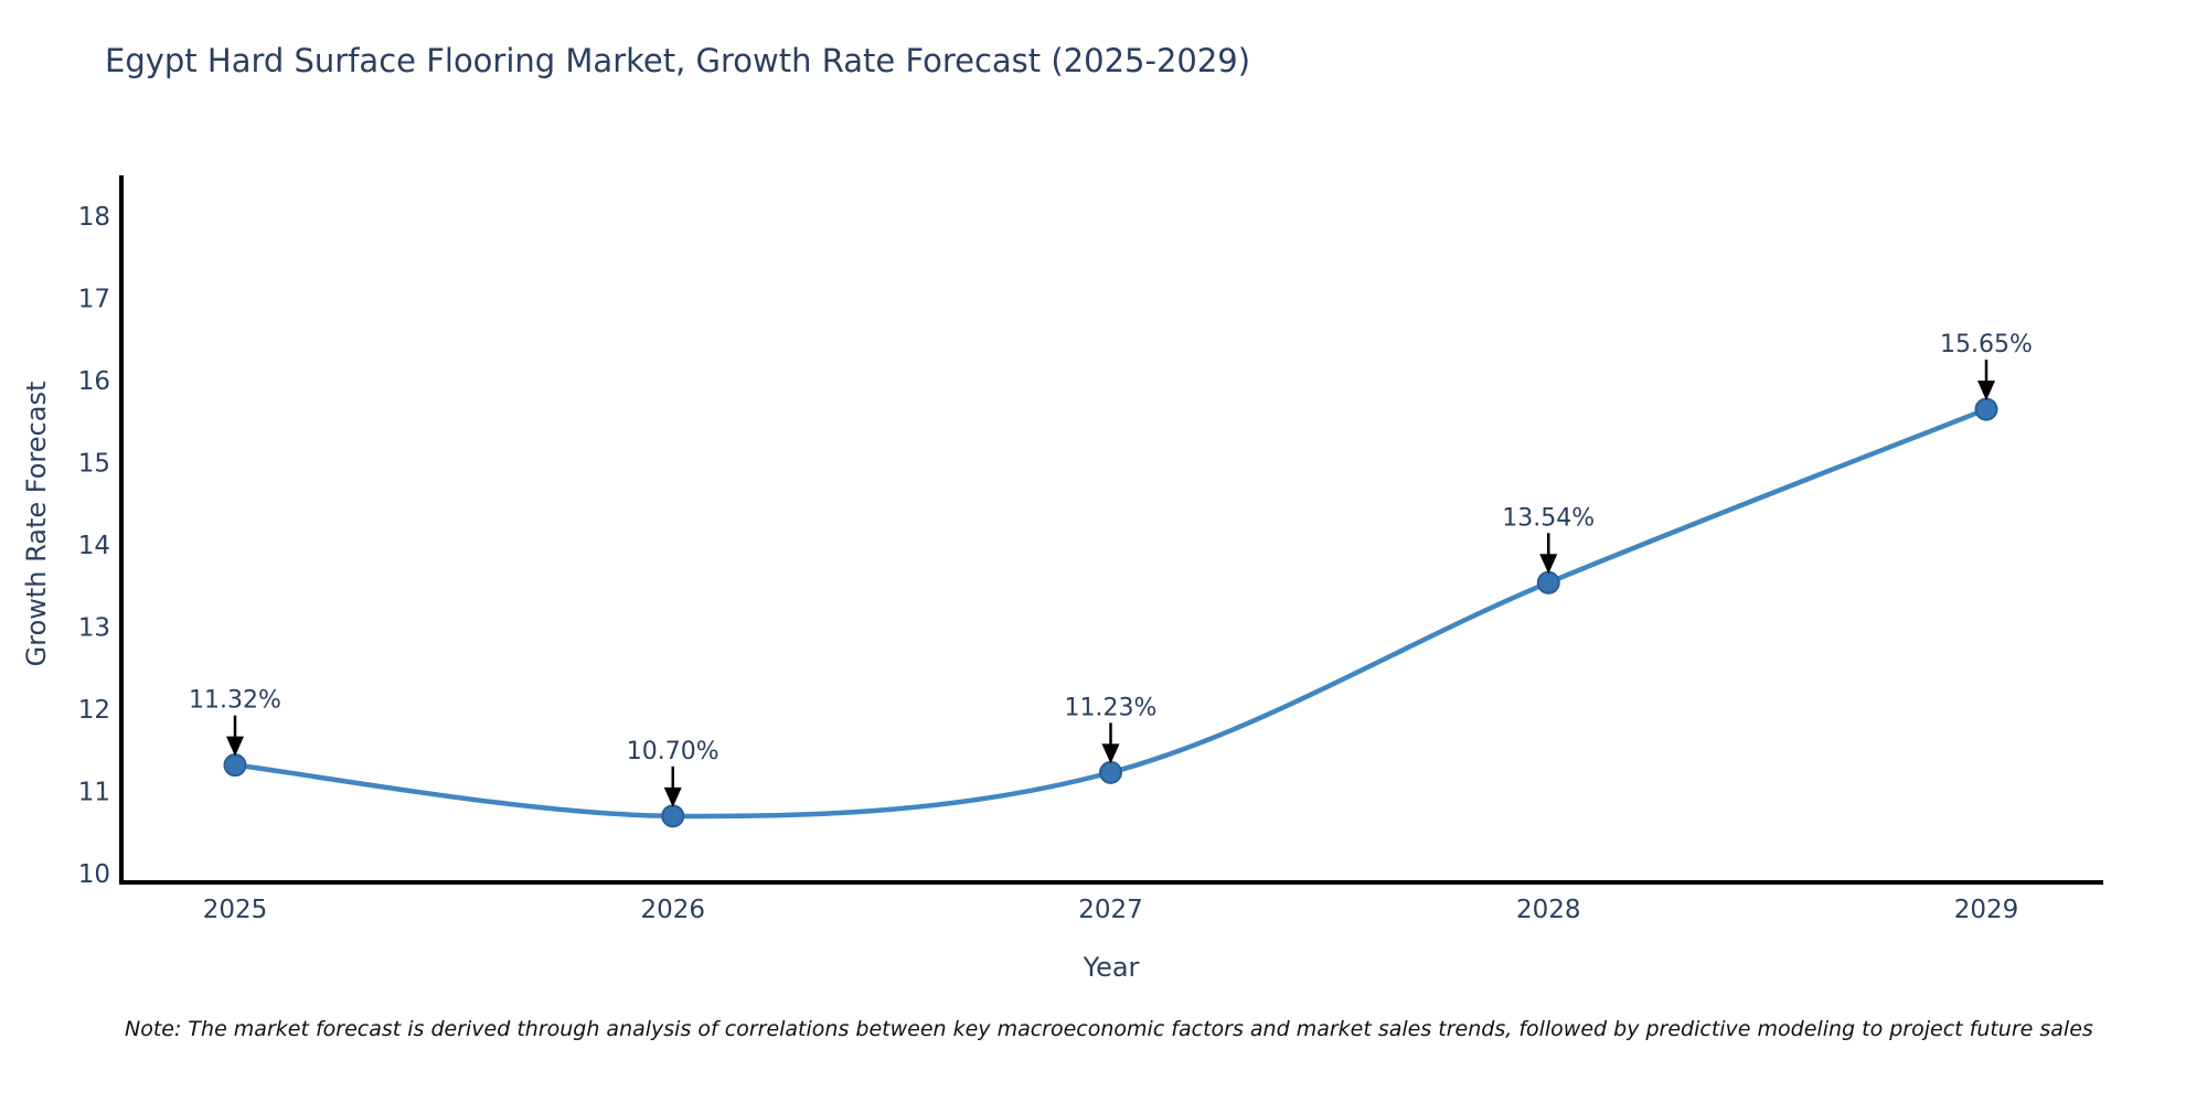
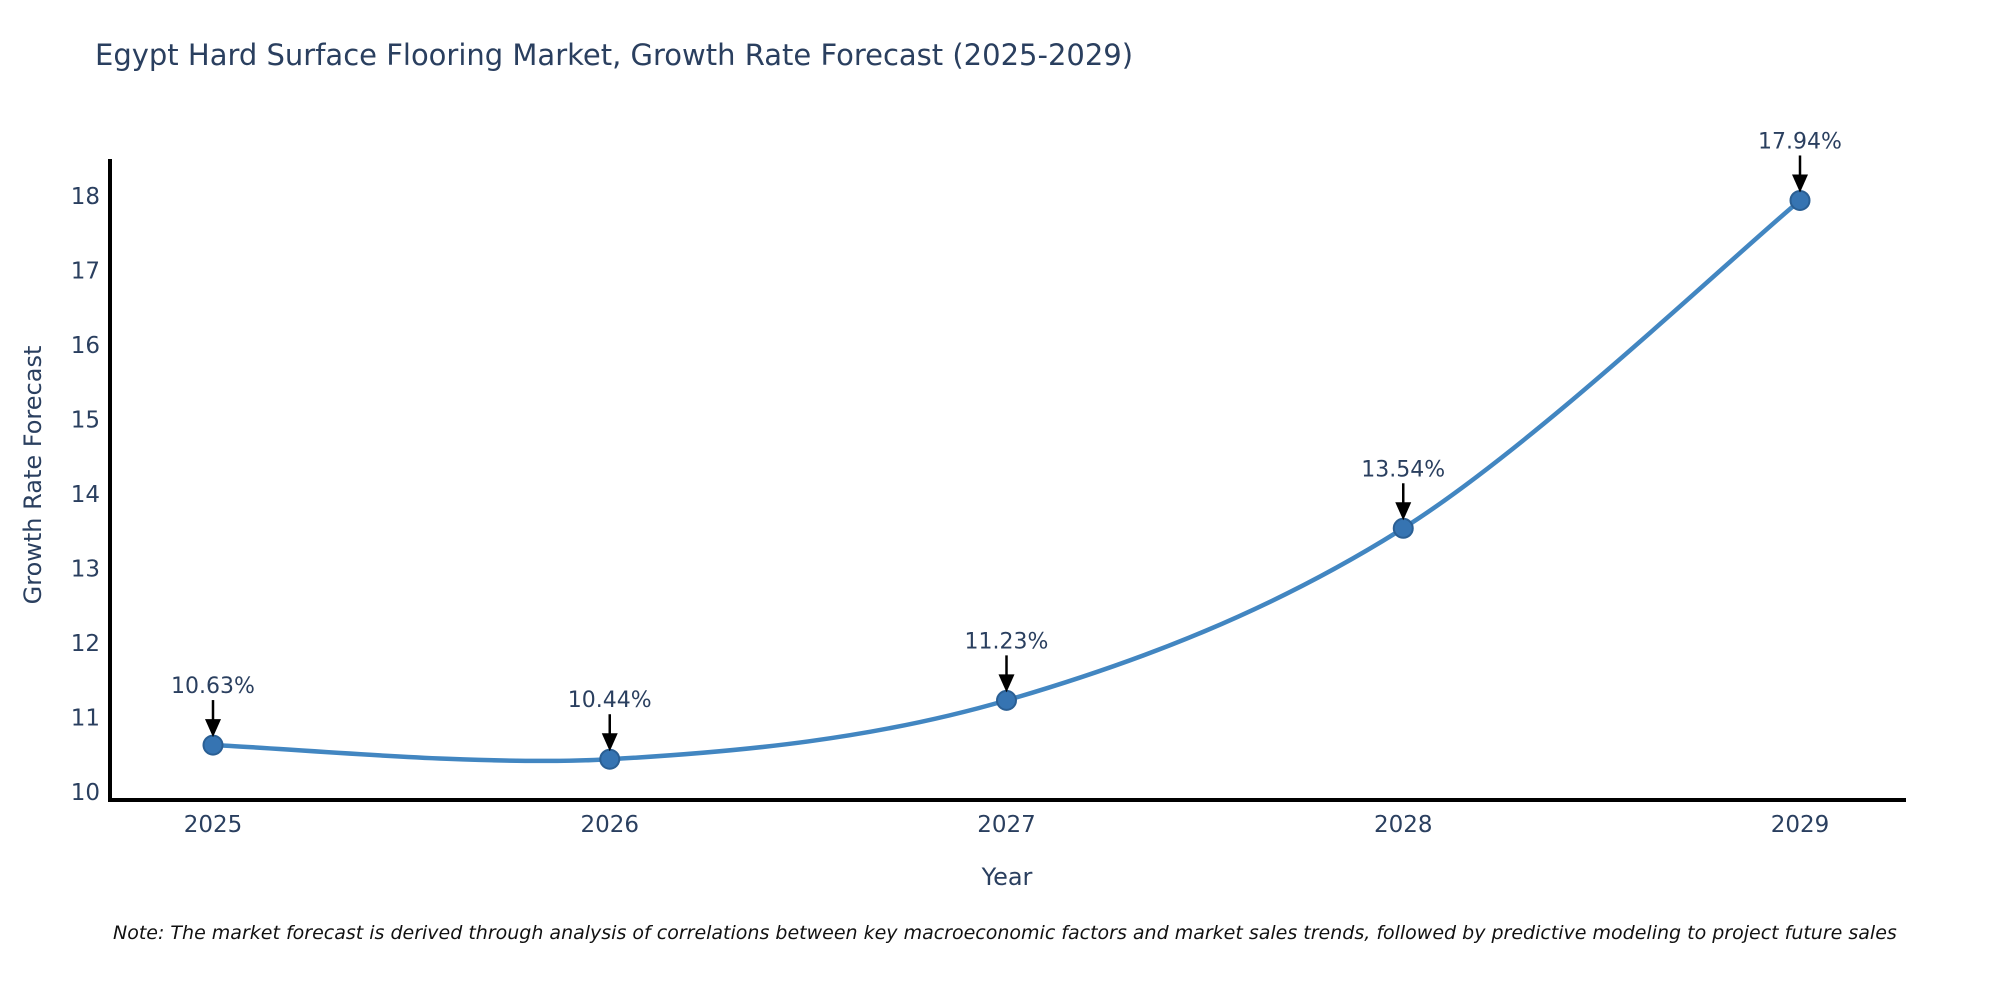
2025: 11.32% -> 10.63%
2026: 10.70% -> 10.44%
2029: 15.65% -> 17.94%
